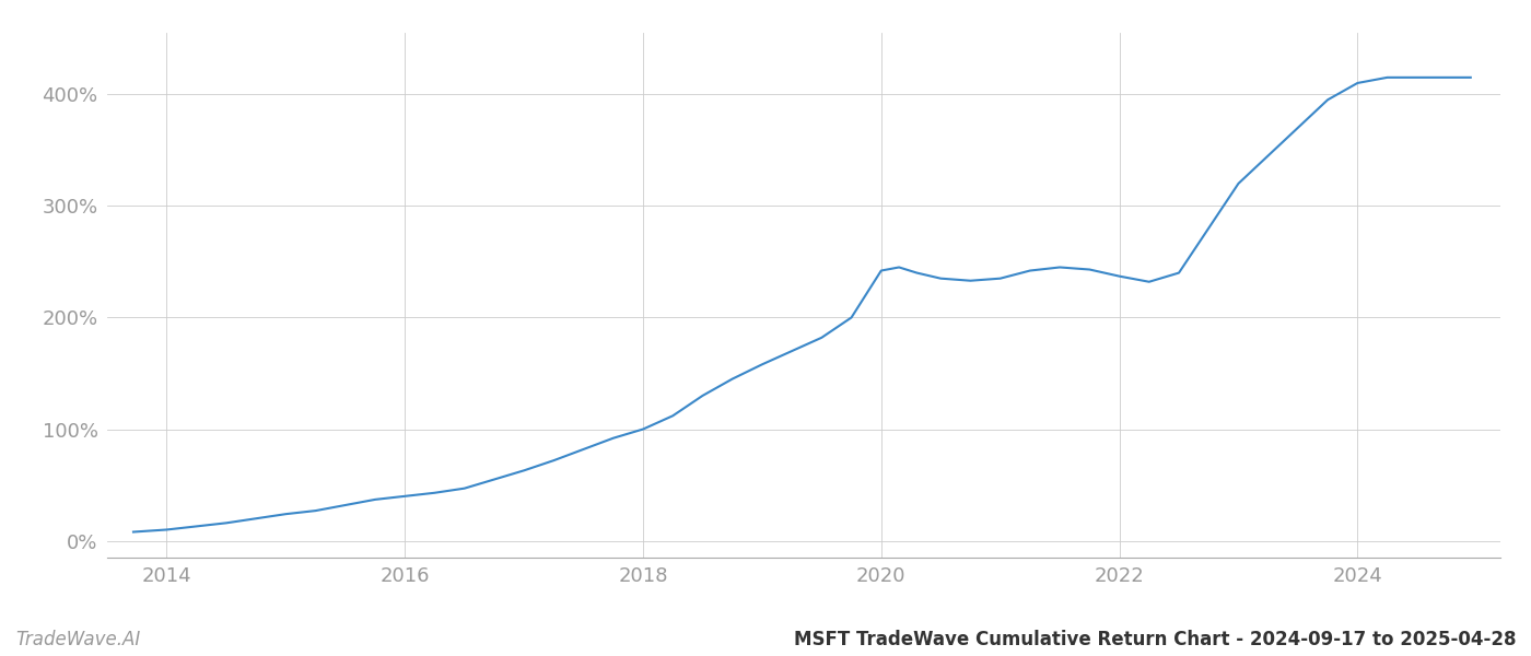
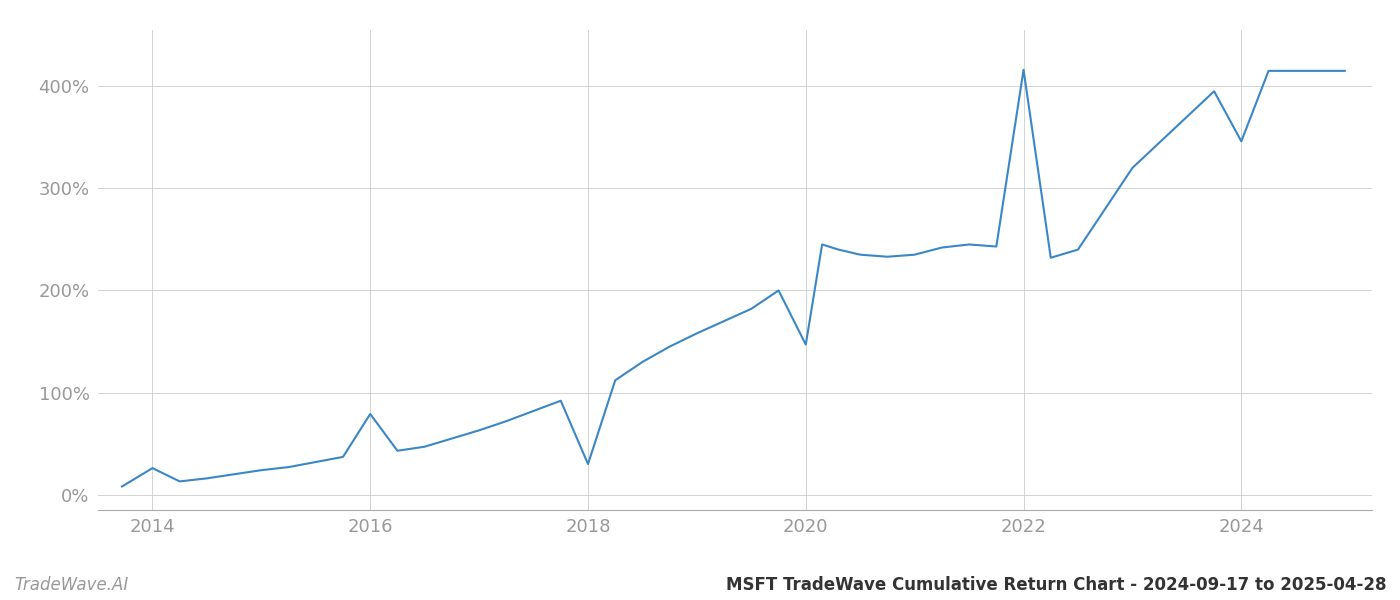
2014: 10% -> 26%
2016: 40% -> 79%
2018: 100% -> 30%
2020: 242% -> 147%
2022: 237% -> 416%
2024: 410% -> 346%
